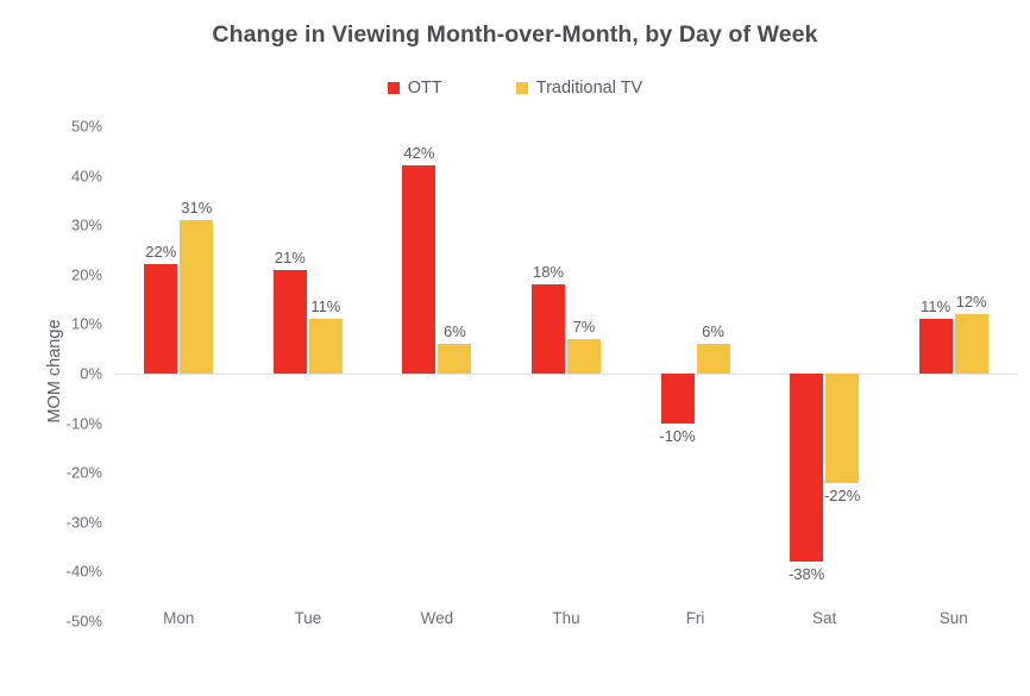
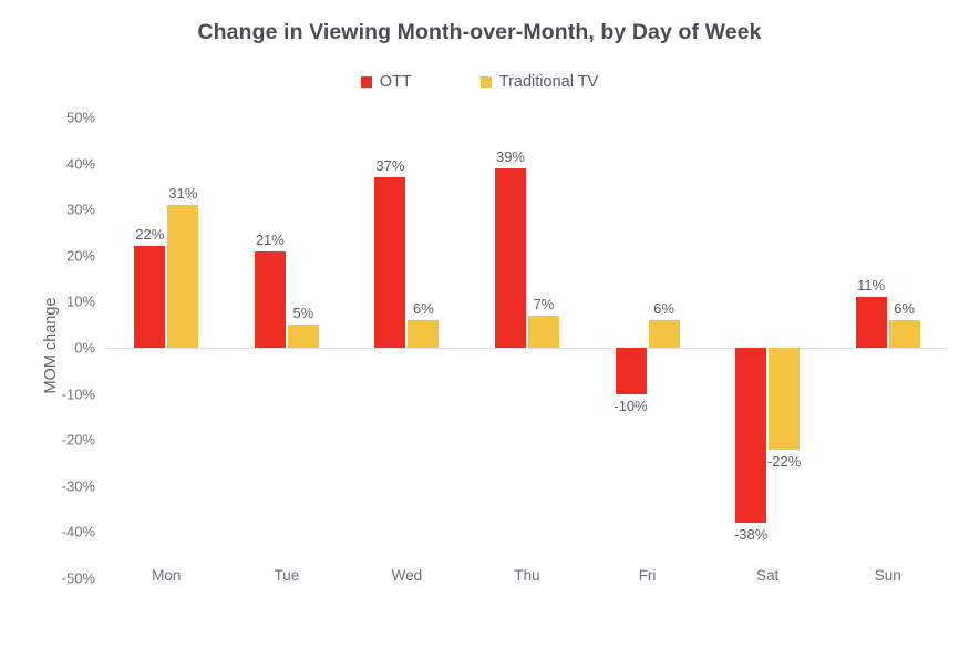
Traditional TV/Tue: 11% -> 5%
OTT/Wed: 42% -> 37%
OTT/Thu: 18% -> 39%
Traditional TV/Sun: 12% -> 6%
